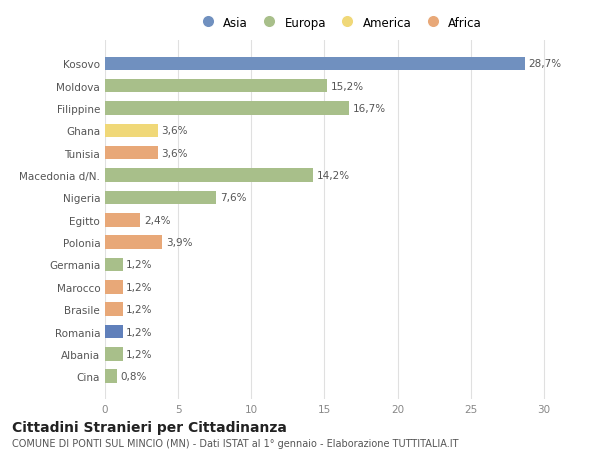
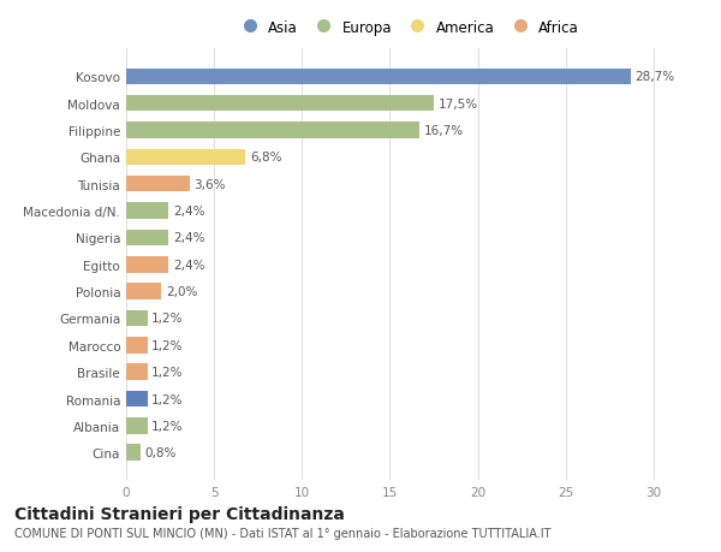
Moldova: 15,2% -> 17,5%
Ghana: 3,6% -> 6,8%
Macedonia d/N.: 14,2% -> 2,4%
Nigeria: 7,6% -> 2,4%
Polonia: 3,9% -> 2,0%
